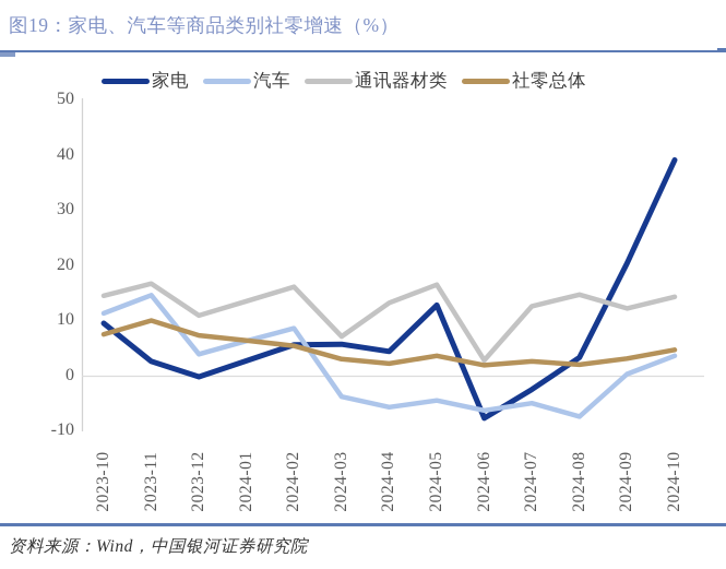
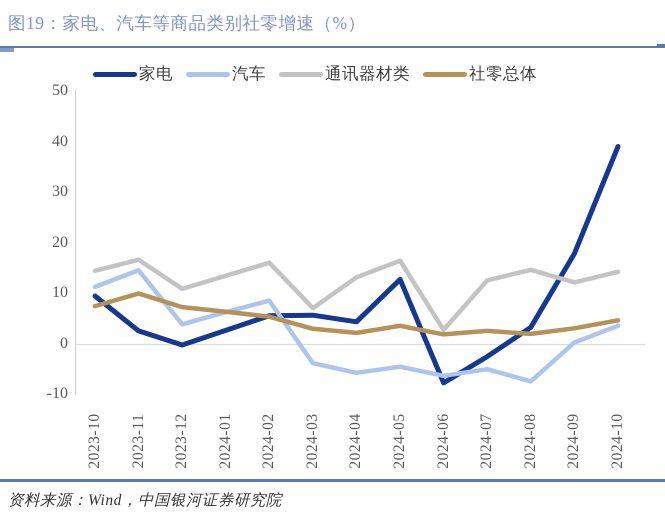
家电/2024-09: 20 -> 18
